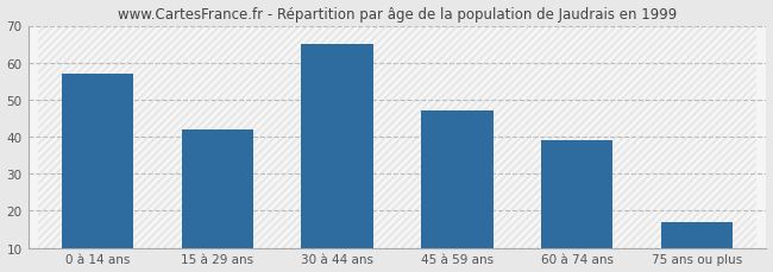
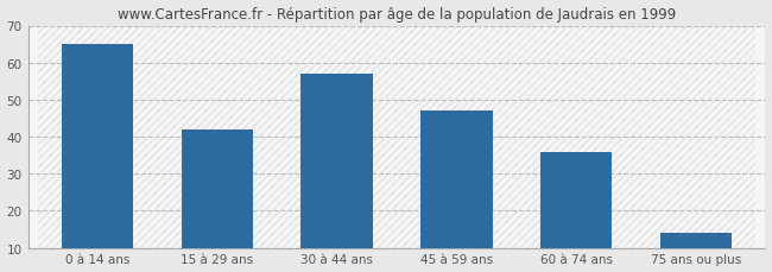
0 à 14 ans: 57 -> 65
30 à 44 ans: 65 -> 57
60 à 74 ans: 39 -> 36
75 ans ou plus: 17 -> 14
